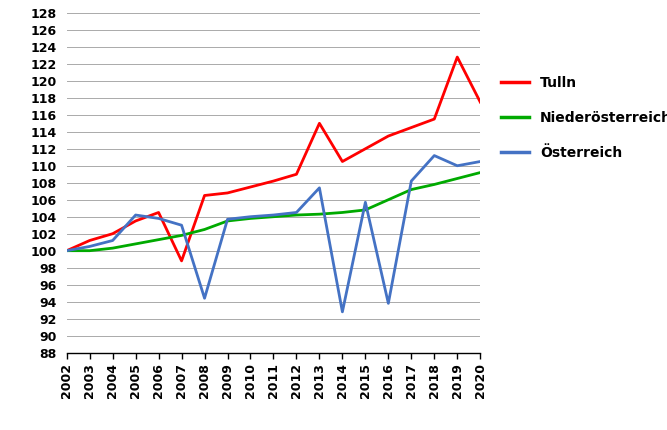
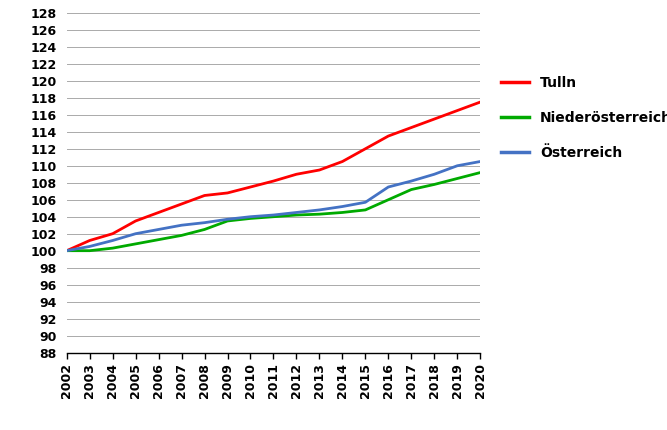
Österreich/2005: 104.2 -> 102.0
Österreich/2006: 103.8 -> 102.5
Tulln/2007: 98.8 -> 105.5
Österreich/2008: 94.4 -> 103.3
Tulln/2013: 115.0 -> 109.5
Österreich/2013: 107.4 -> 104.8
Österreich/2014: 92.8 -> 105.2
Österreich/2016: 93.8 -> 107.5
Österreich/2018: 111.2 -> 109.0
Tulln/2019: 122.8 -> 116.5
